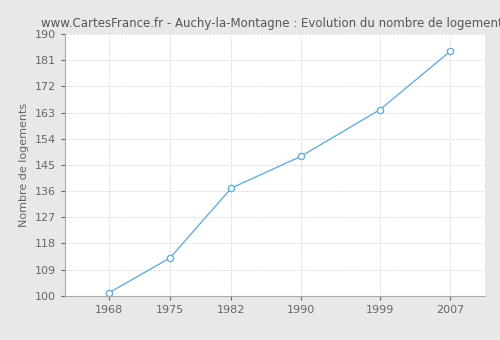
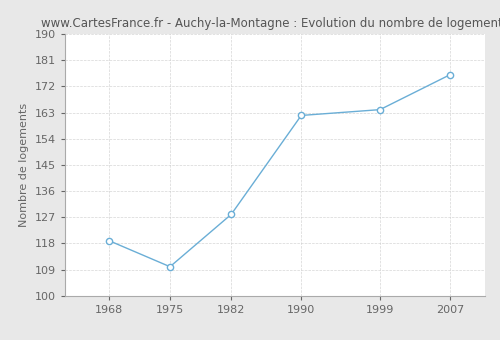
1968: 101 -> 119
1975: 113 -> 110
1982: 137 -> 128
1990: 148 -> 162
2007: 184 -> 176
